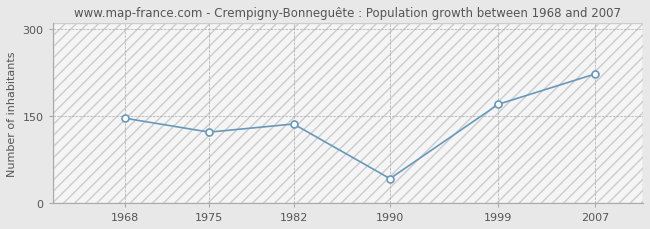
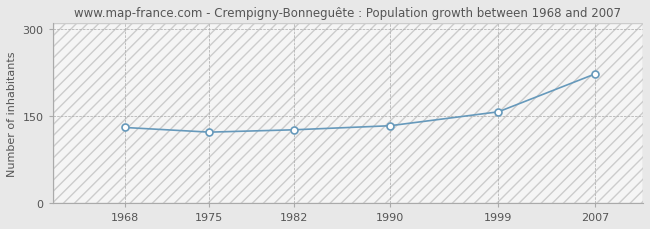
1968: 146 -> 130
1982: 136 -> 126
1990: 42 -> 133
1999: 170 -> 157
